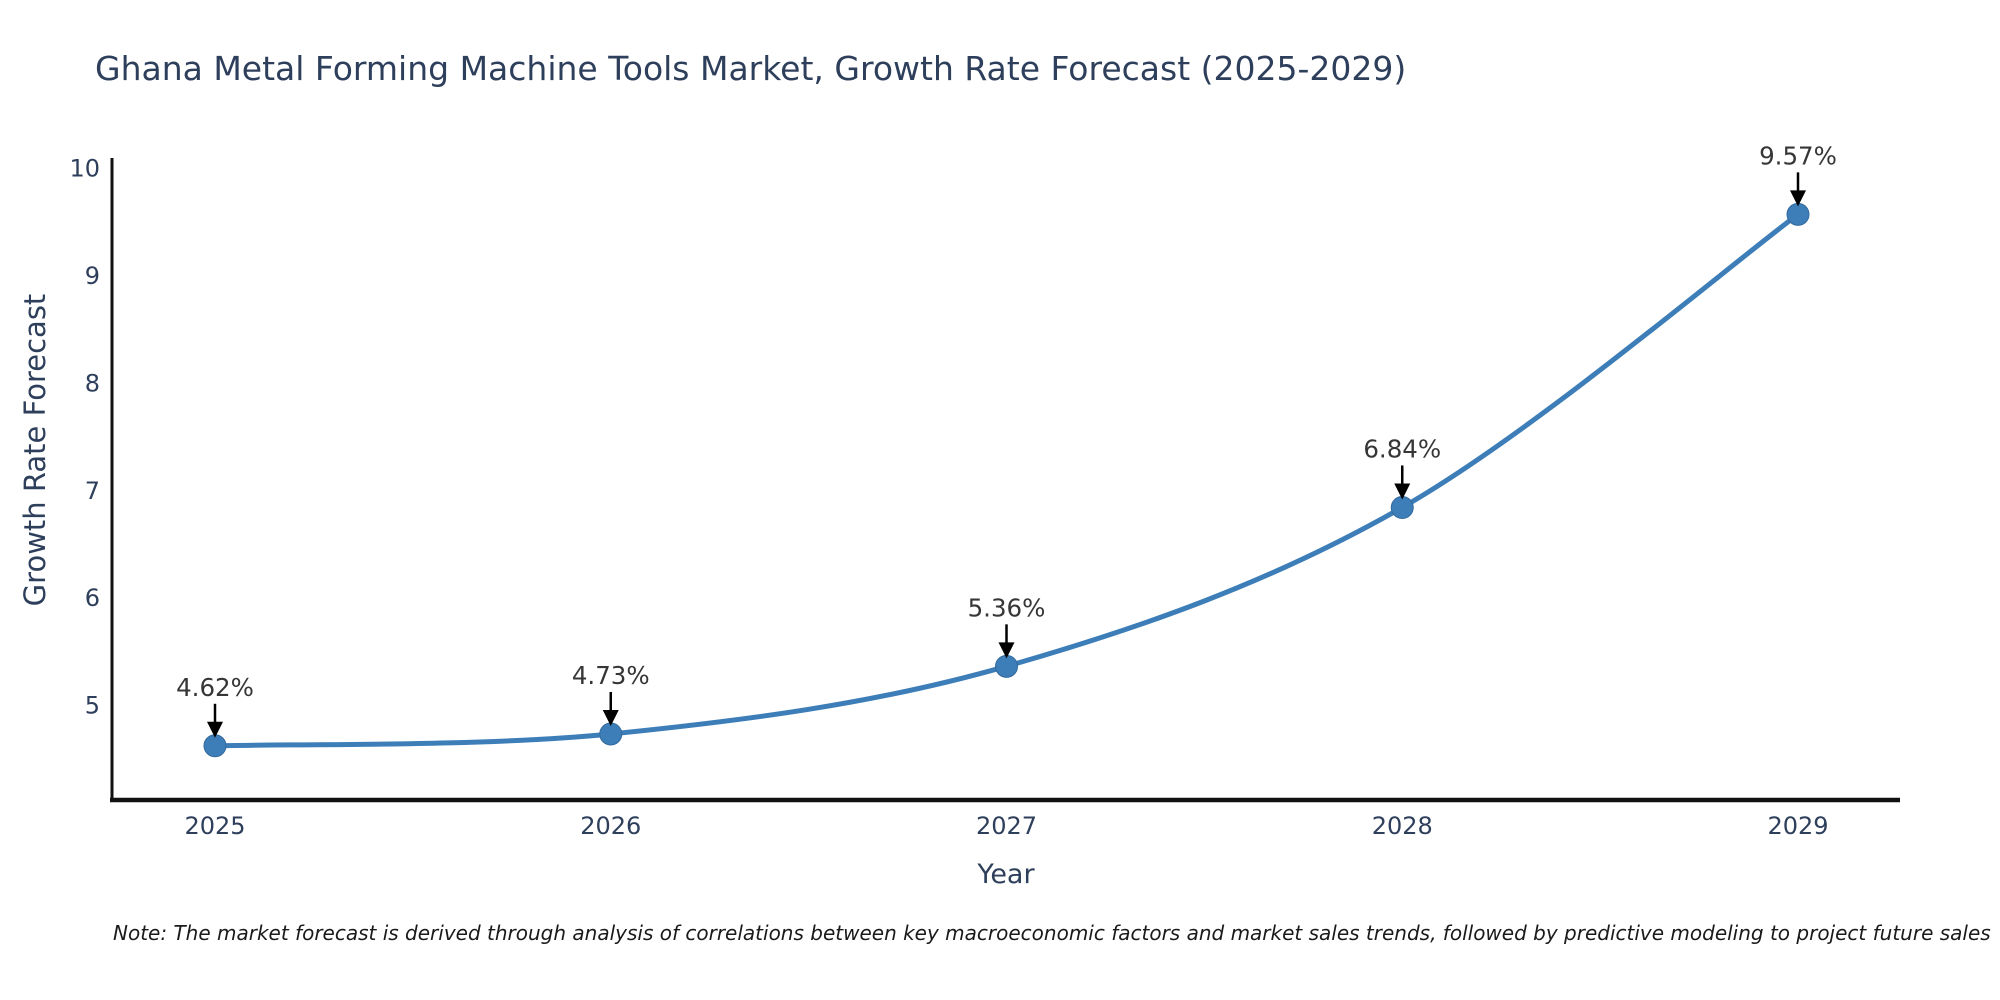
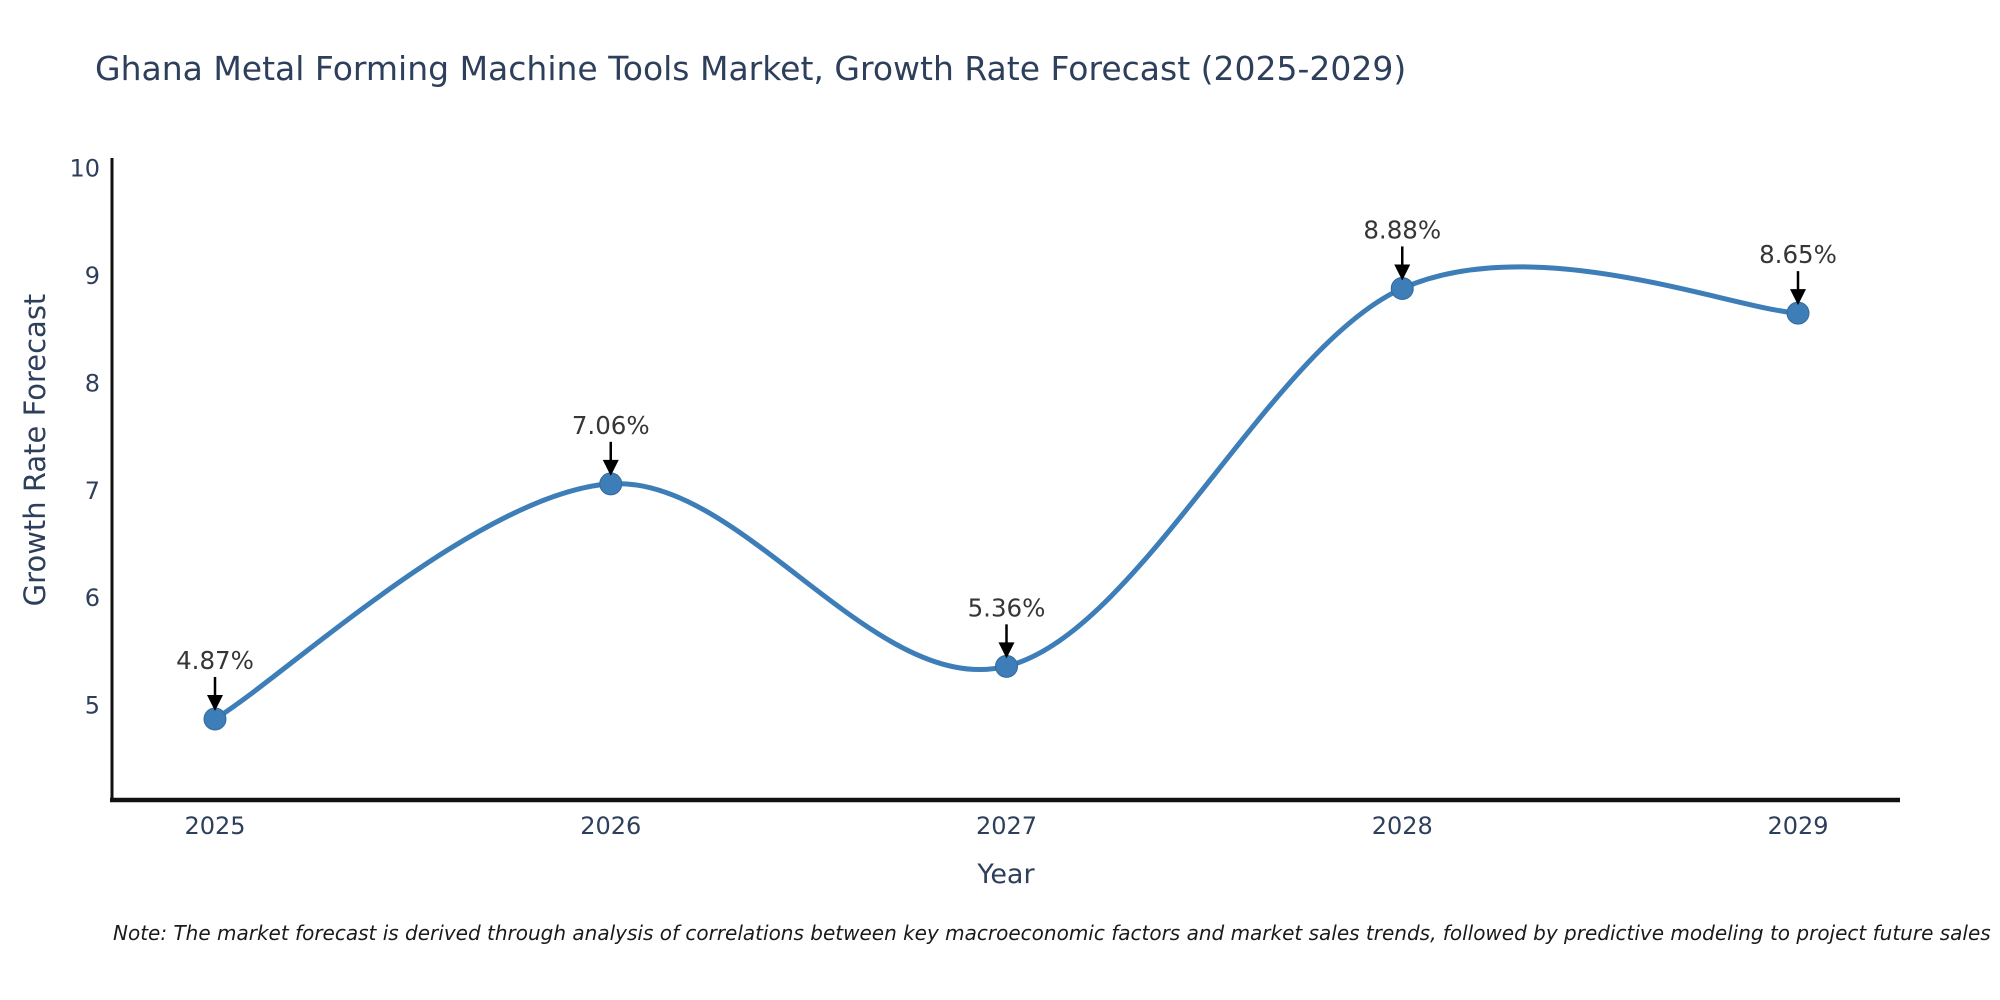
2025: 4.62% -> 4.87%
2026: 4.73% -> 7.06%
2028: 6.84% -> 8.88%
2029: 9.57% -> 8.65%
